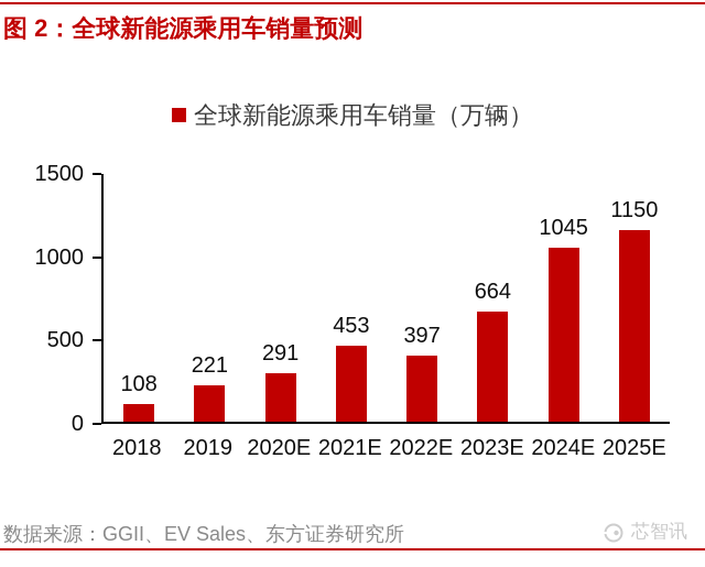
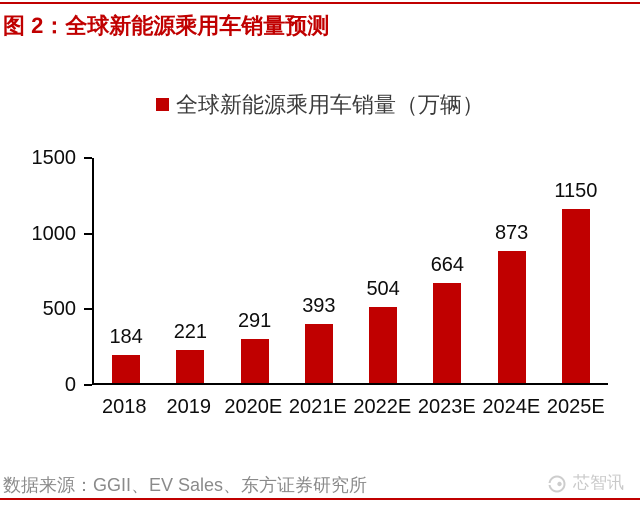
2018: 108 -> 184
2021E: 453 -> 393
2022E: 397 -> 504
2024E: 1045 -> 873
